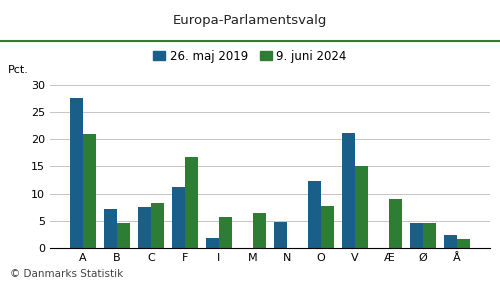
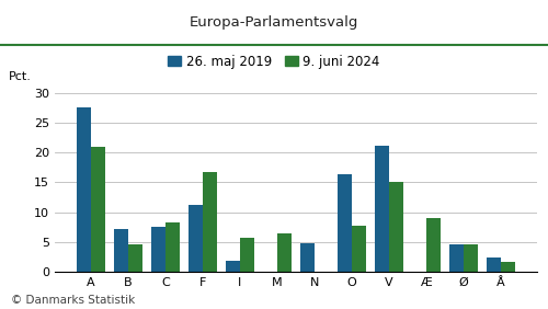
26. maj 2019/O: 12.3 -> 16.4
